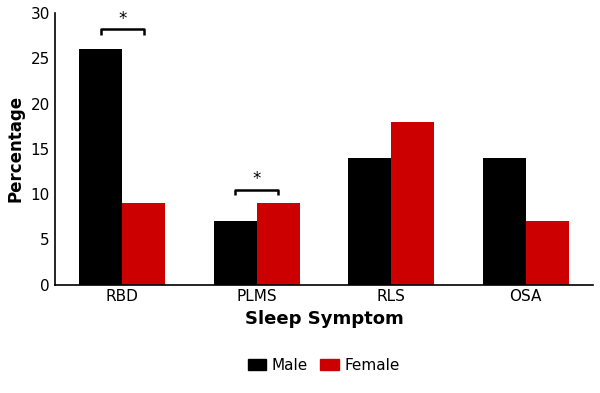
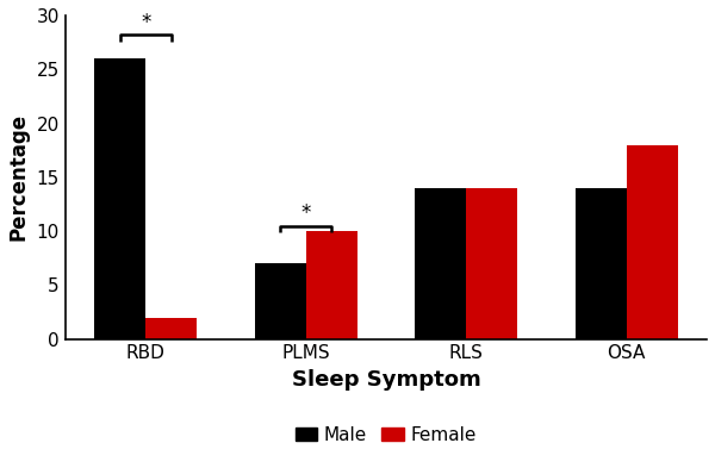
Female/RBD: 9 -> 2
Female/PLMS: 9 -> 10
Female/RLS: 18 -> 14
Female/OSA: 7 -> 18
